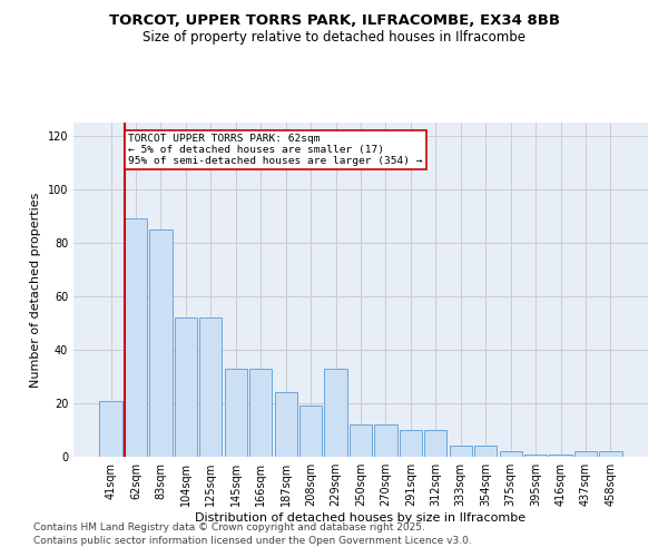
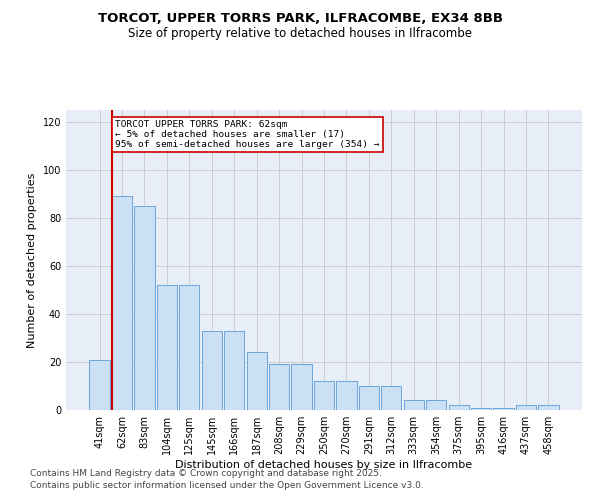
229sqm: 33 -> 19
